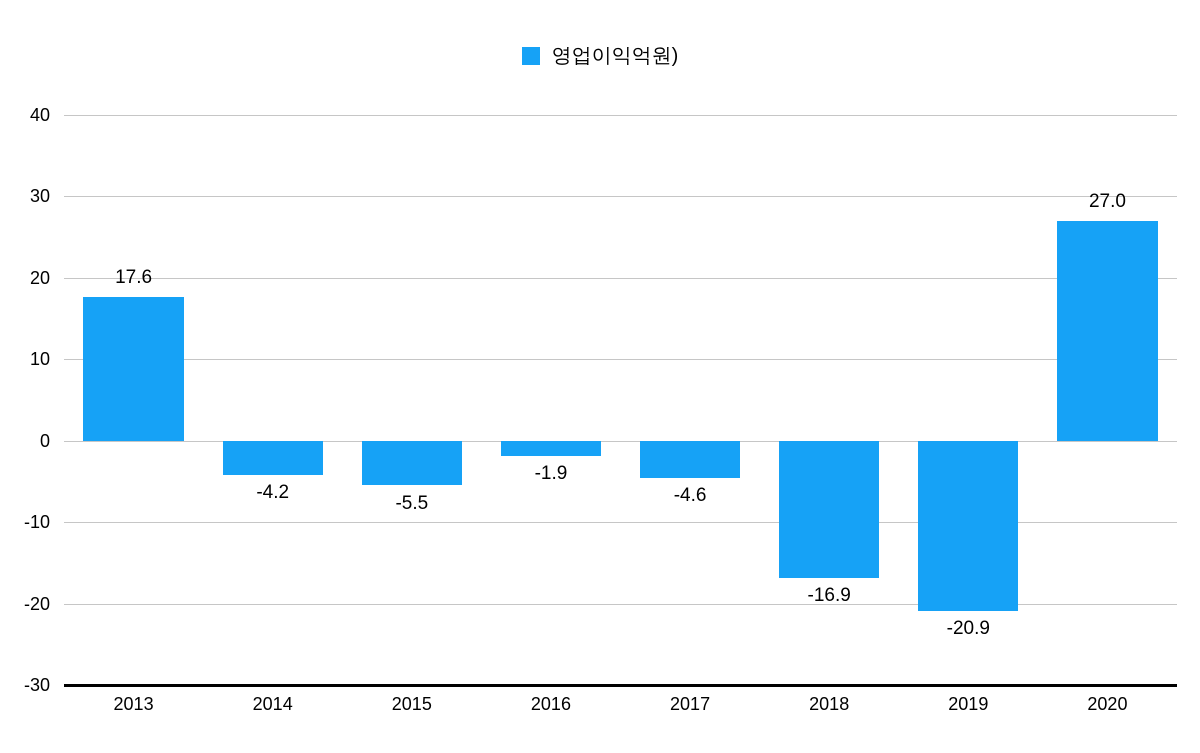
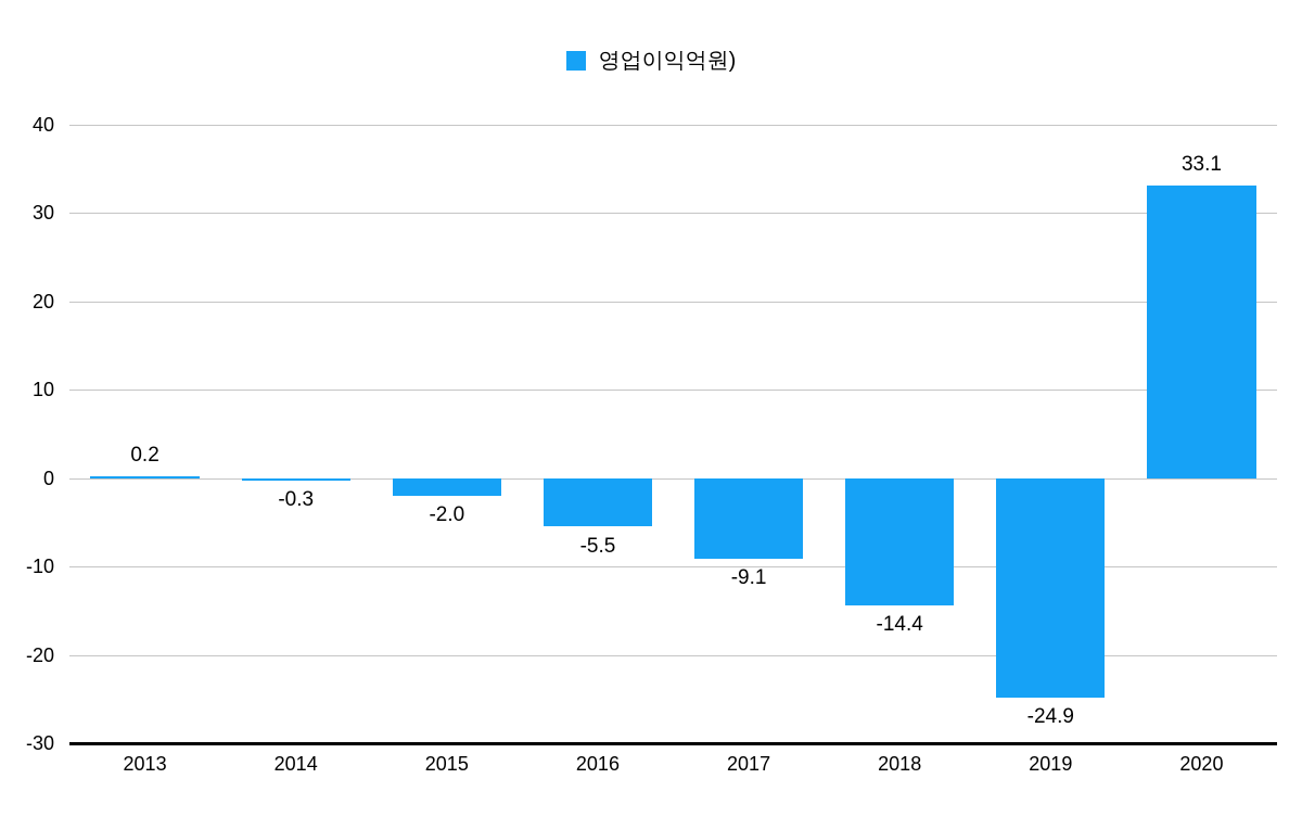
2013: 17.6 -> 0.2
2014: -4.2 -> -0.3
2015: -5.5 -> -2.0
2016: -1.9 -> -5.5
2017: -4.6 -> -9.1
2018: -16.9 -> -14.4
2019: -20.9 -> -24.9
2020: 27.0 -> 33.1
